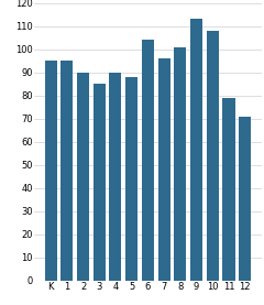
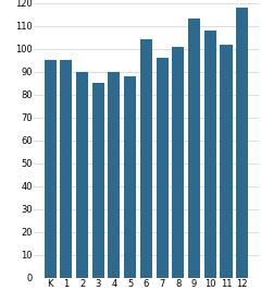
11: 79 -> 102
12: 71 -> 118
